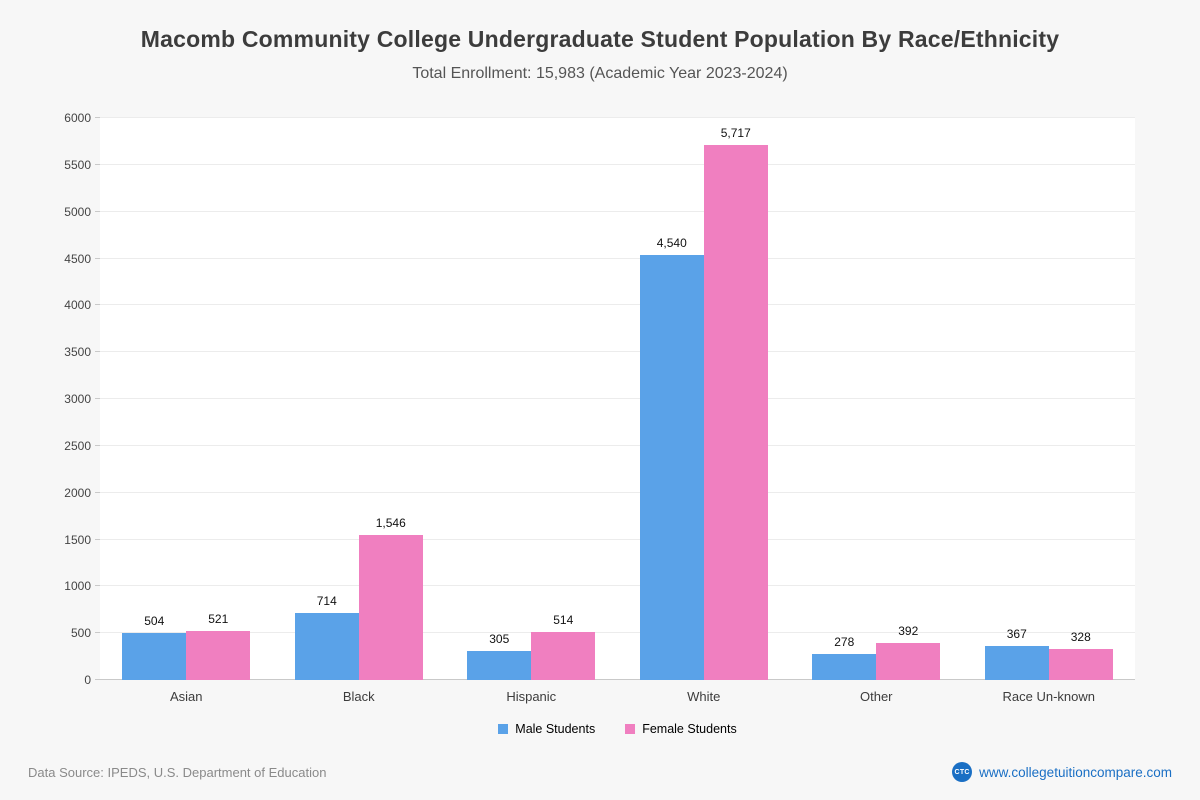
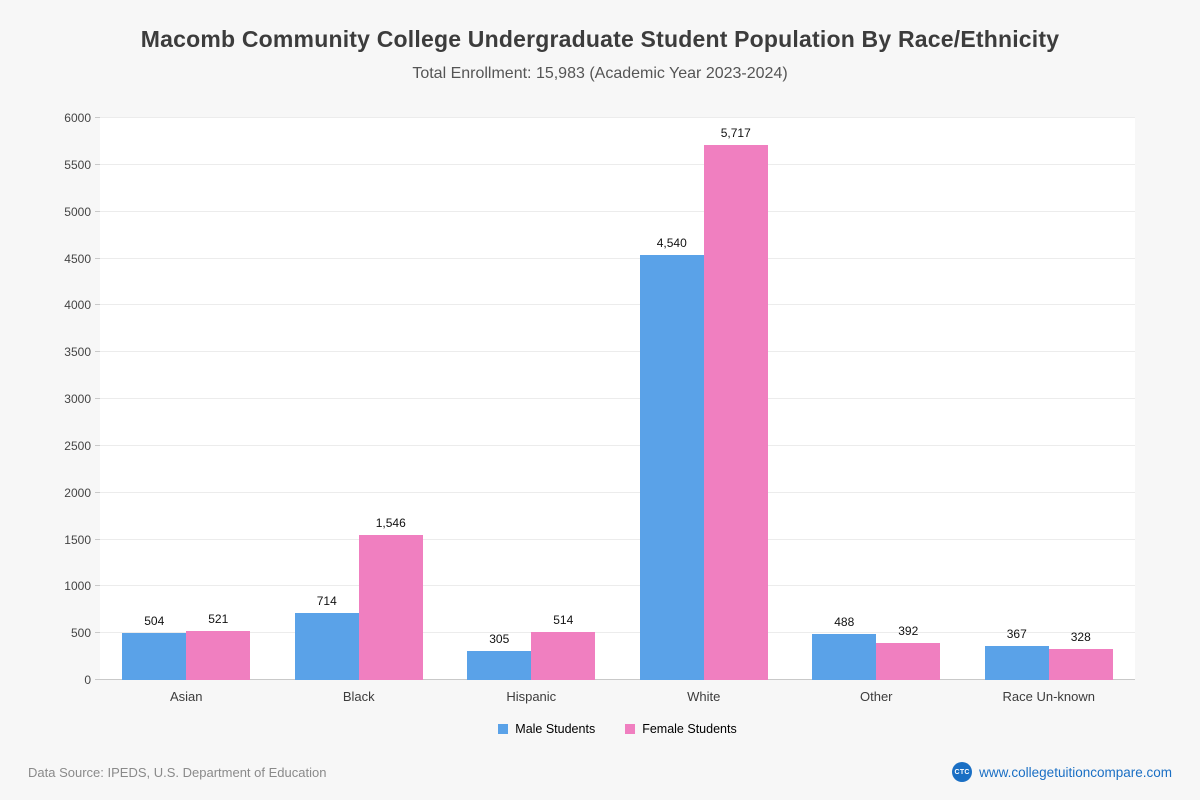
Male Students/Other: 278 -> 488
